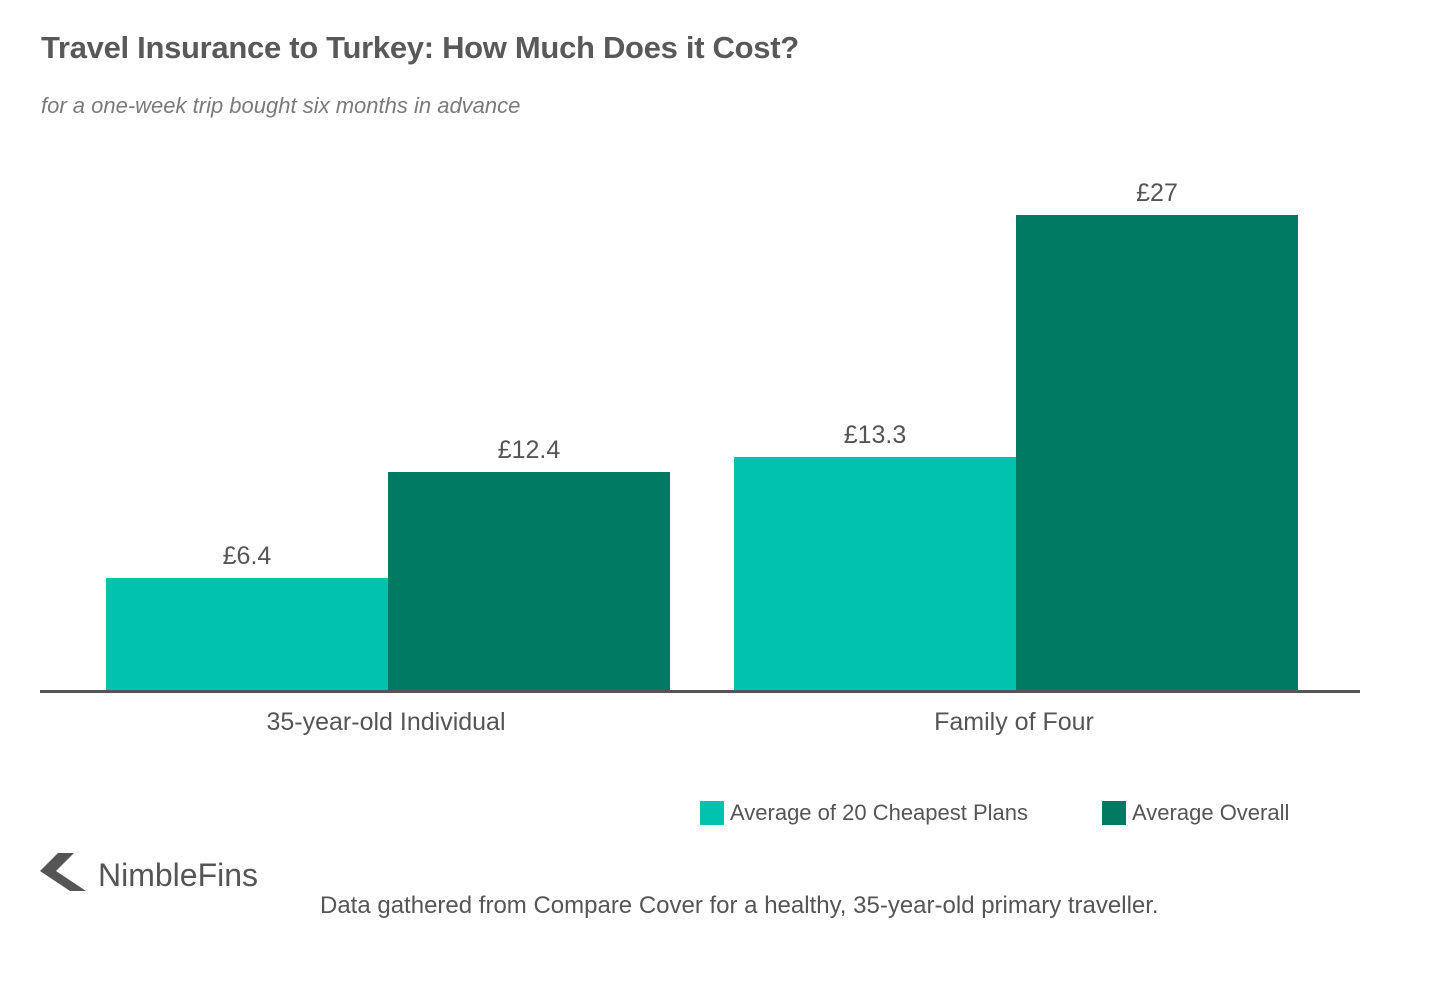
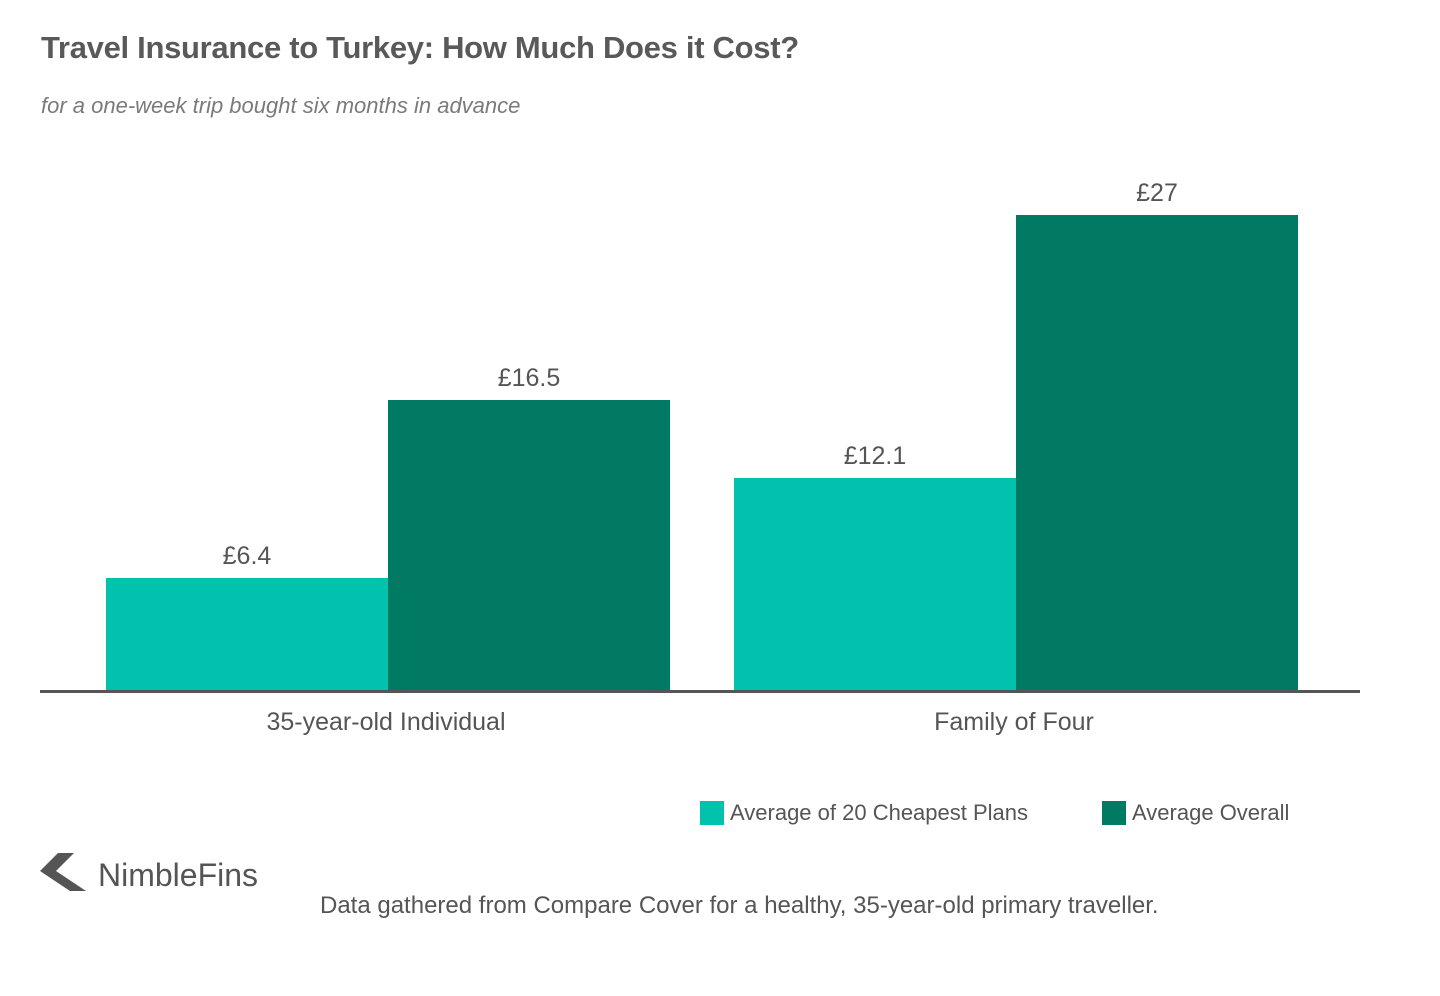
Average Overall/35-year-old Individual: £12.4 -> £16.5
Average of 20 Cheapest Plans/Family of Four: £13.3 -> £12.1
